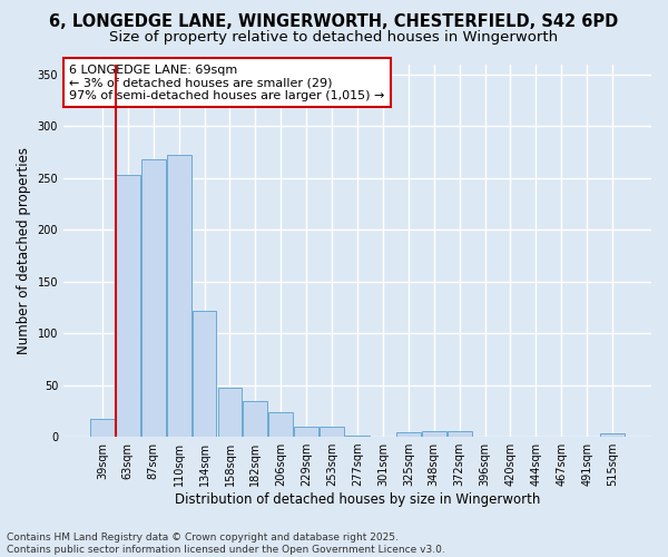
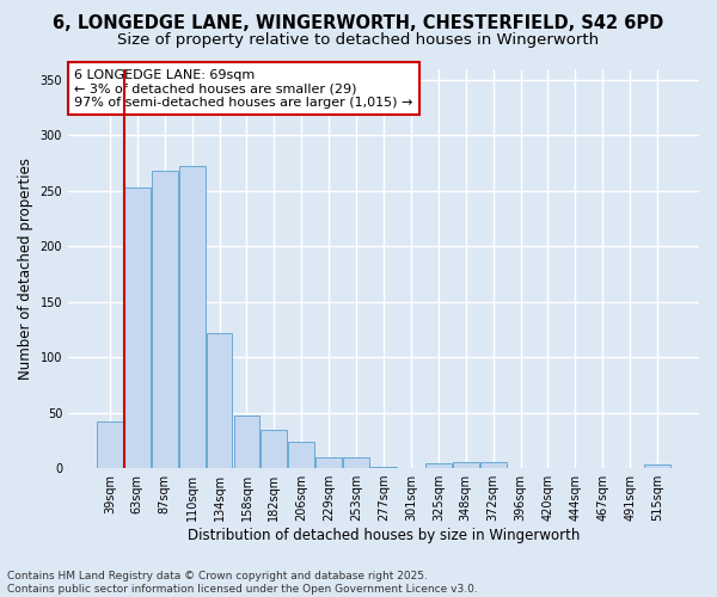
39sqm: 17 -> 42
